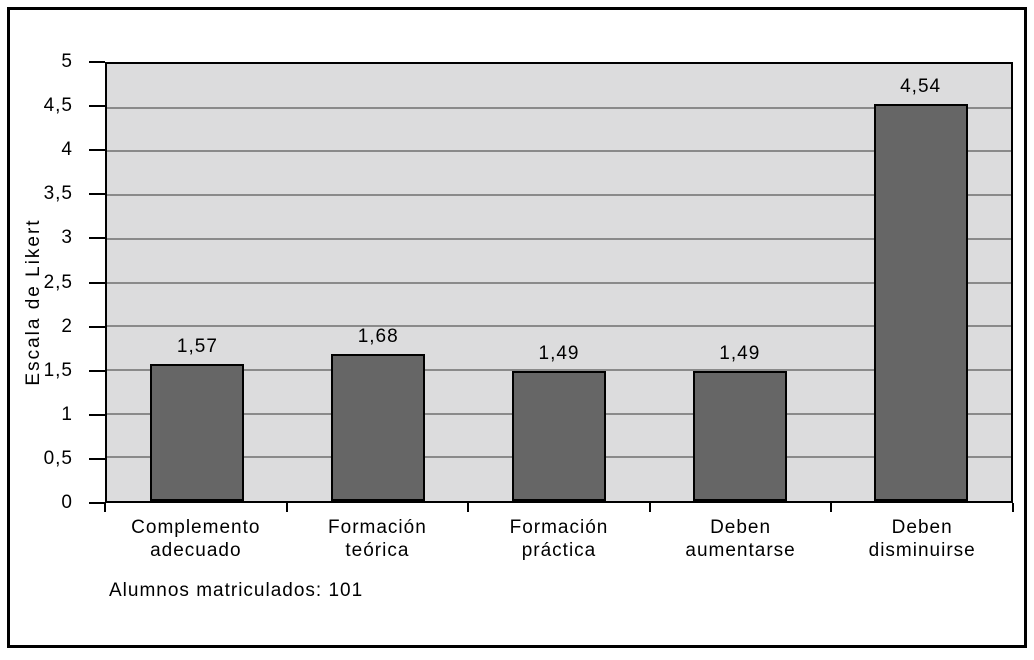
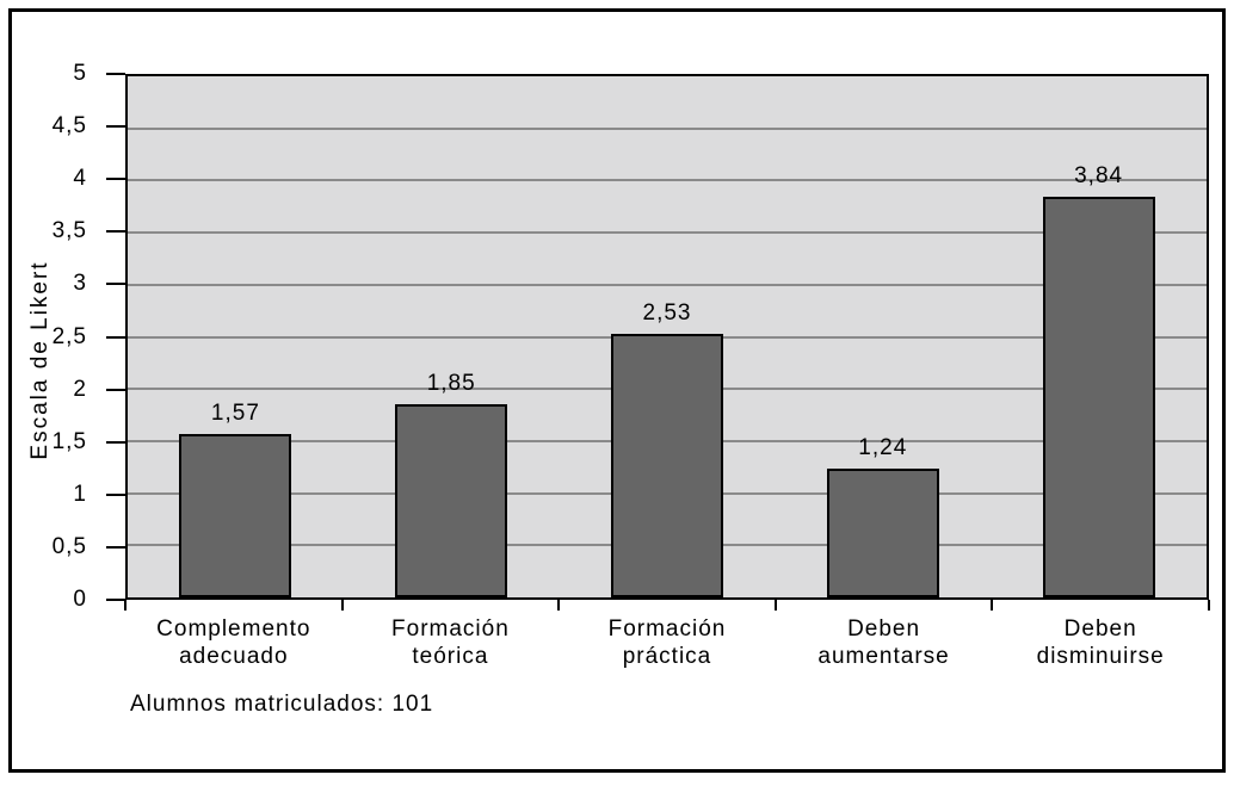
Formación teórica: 1,68 -> 1,85
Formación práctica: 1,49 -> 2,53
Deben aumentarse: 1,49 -> 1,24
Deben disminuirse: 4,54 -> 3,84
